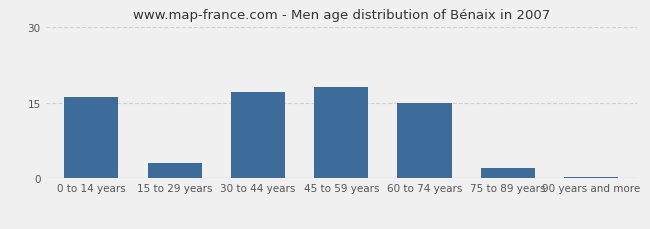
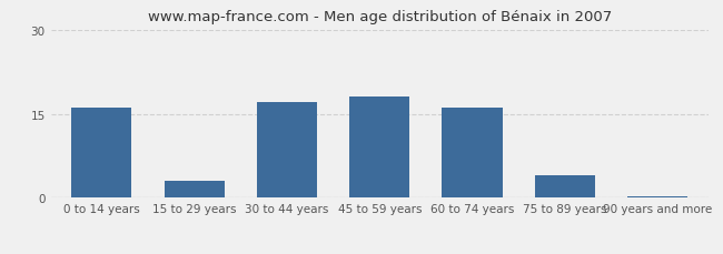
60 to 74 years: 15.0 -> 16.0
75 to 89 years: 2.0 -> 4.0
